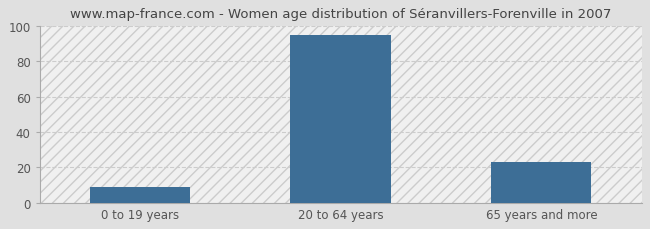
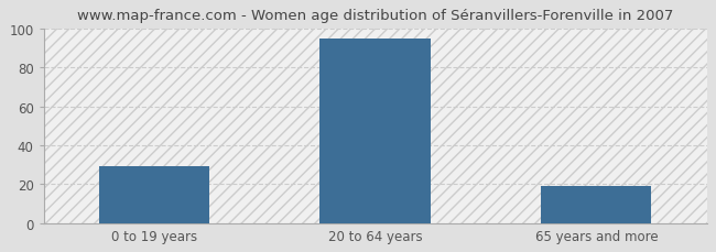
0 to 19 years: 9 -> 29
65 years and more: 23 -> 19
